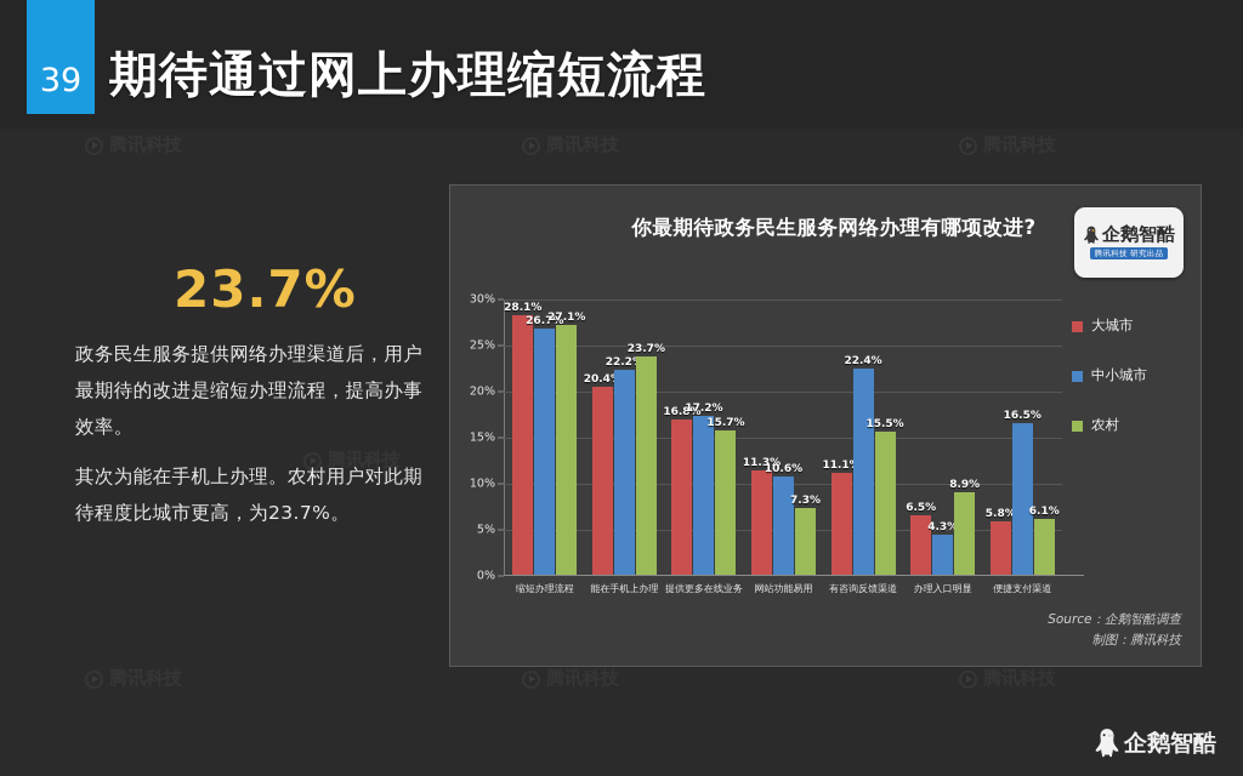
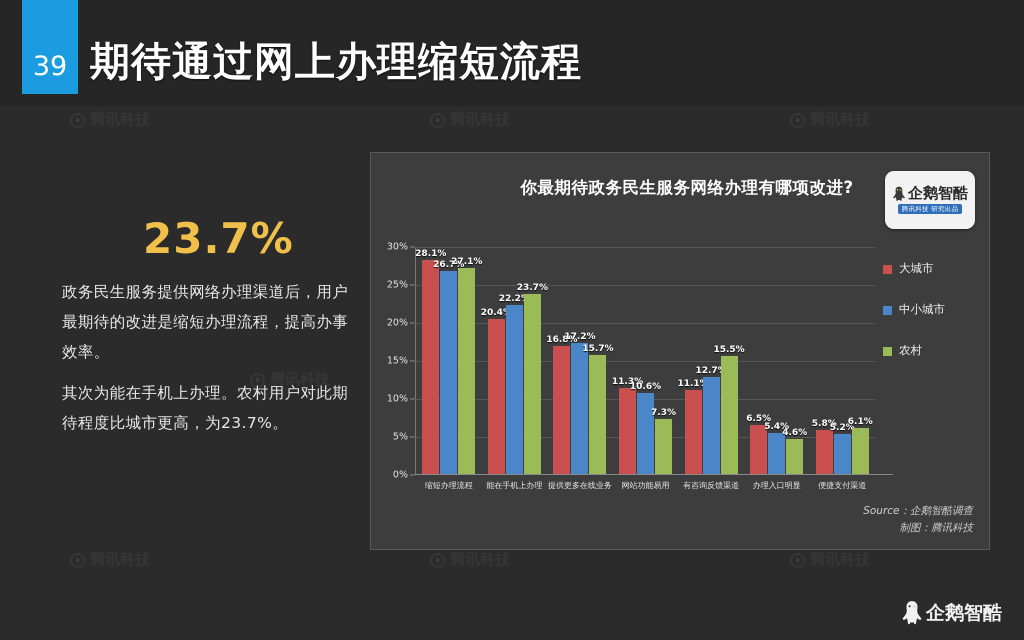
中小城市/有咨询反馈渠道: 22.4% -> 12.7%
中小城市/办理入口明显: 4.3% -> 5.4%
农村/办理入口明显: 8.9% -> 4.6%
中小城市/便捷支付渠道: 16.5% -> 5.2%
